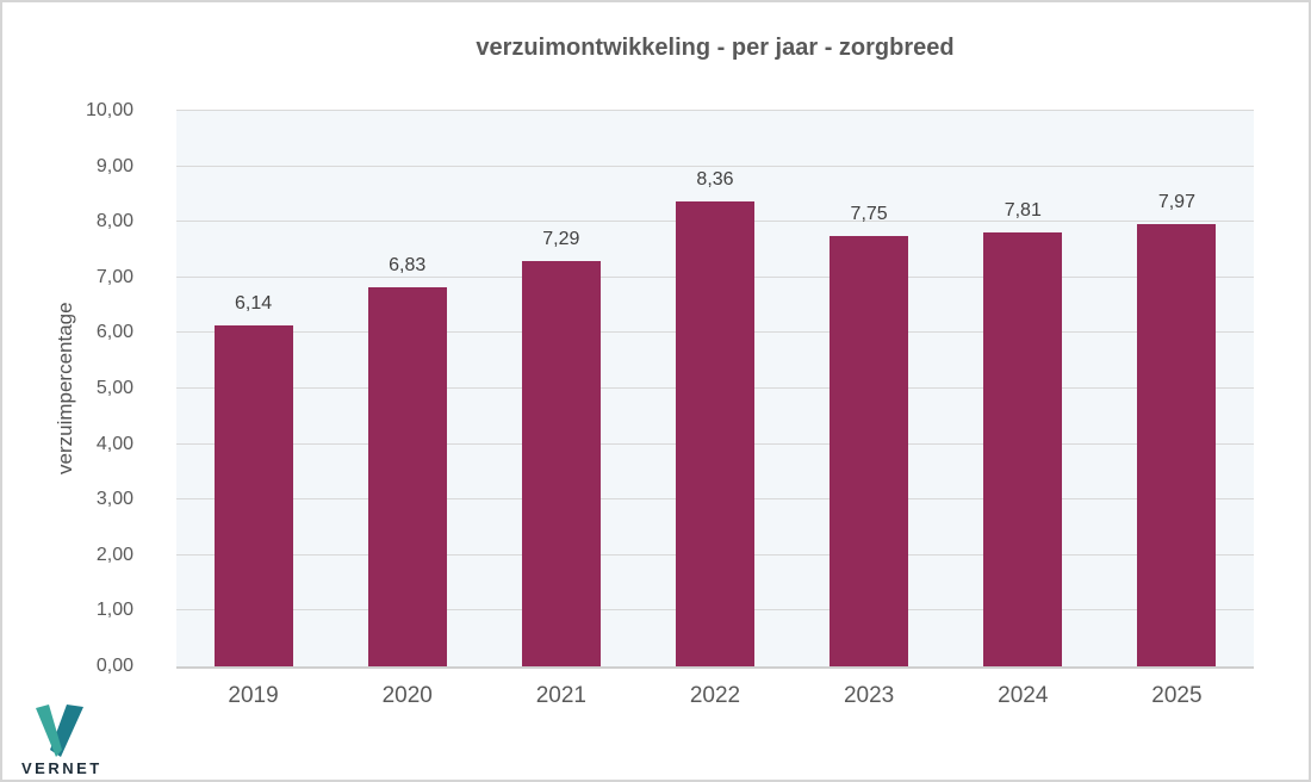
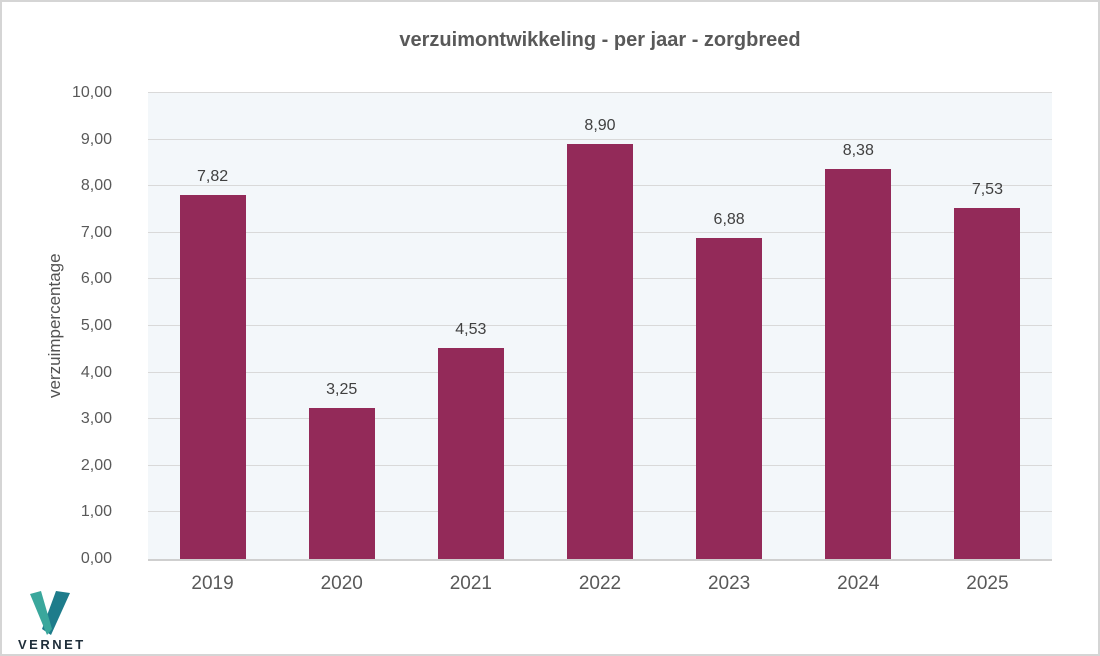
2019: 6,14 -> 7,82
2020: 6,83 -> 3,25
2021: 7,29 -> 4,53
2022: 8,36 -> 8,90
2023: 7,75 -> 6,88
2024: 7,81 -> 8,38
2025: 7,97 -> 7,53
